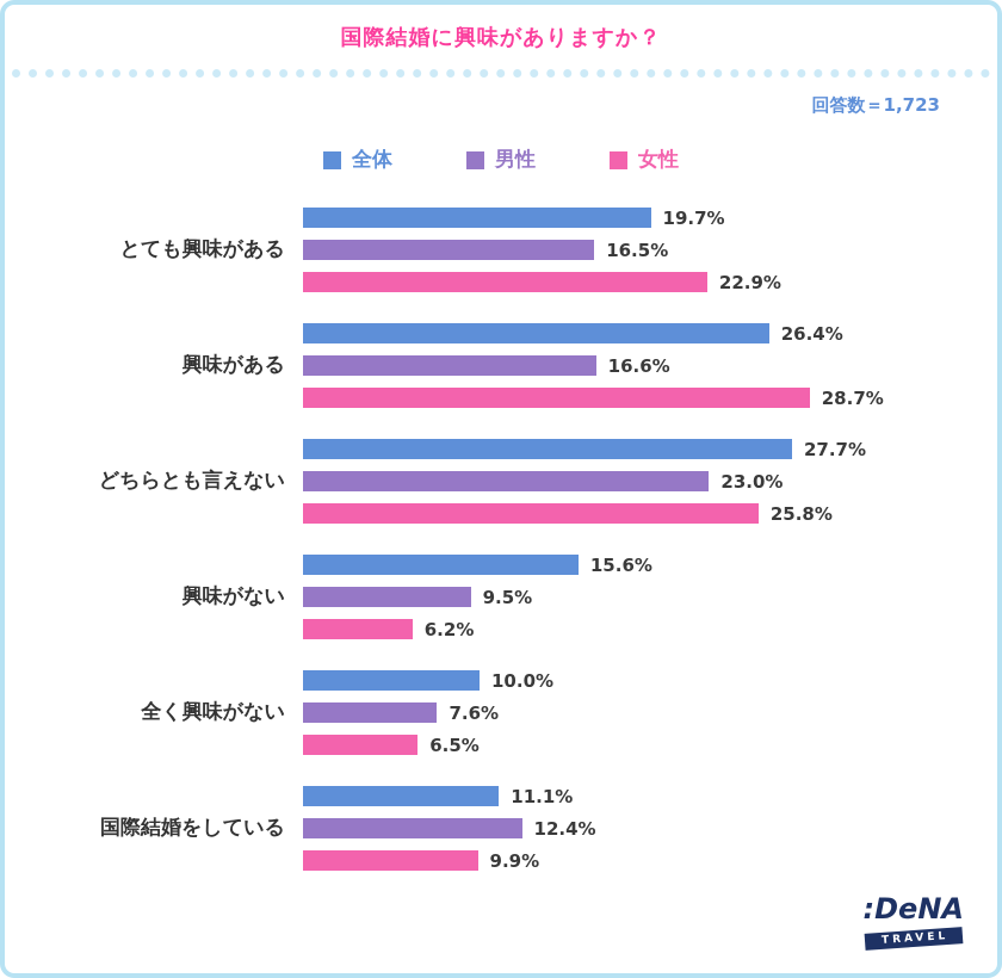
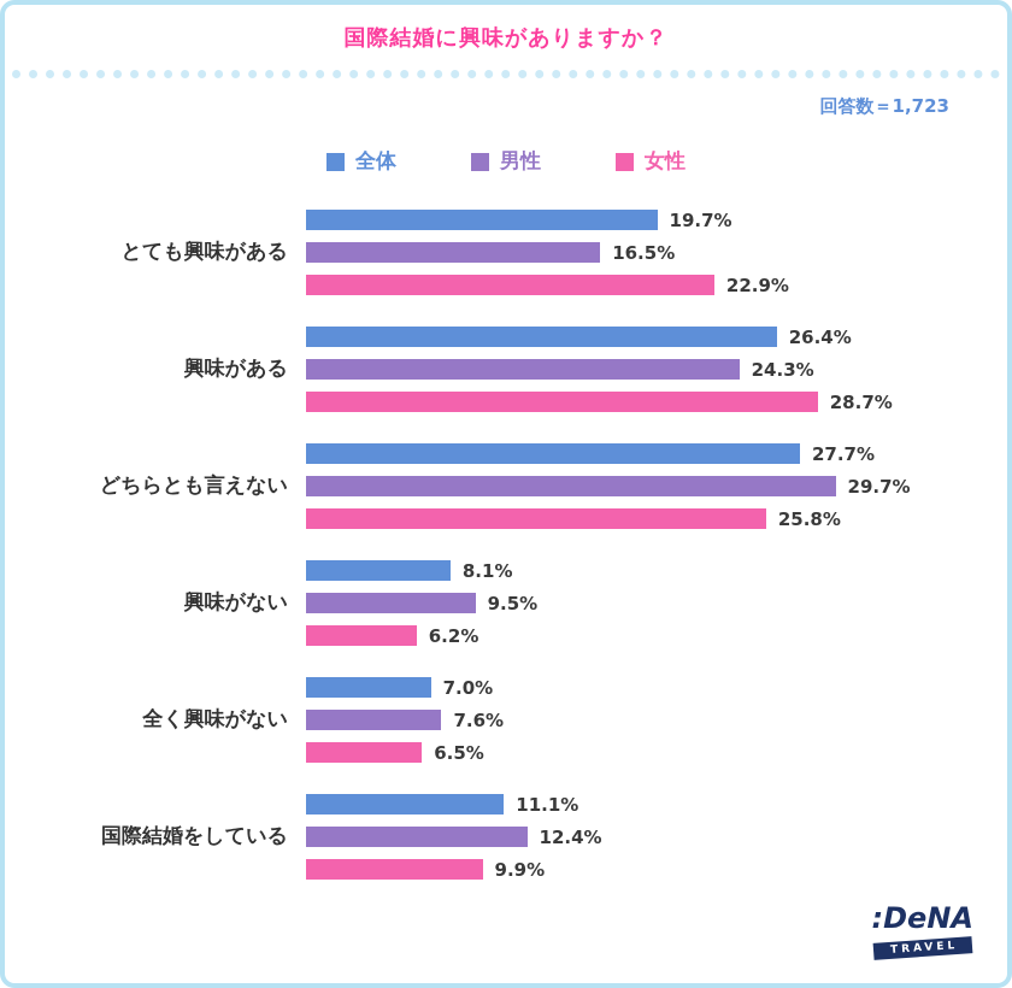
男性/興味がある: 16.6% -> 24.3%
男性/どちらとも言えない: 23.0% -> 29.7%
全体/興味がない: 15.6% -> 8.1%
全体/全く興味がない: 10.0% -> 7.0%
